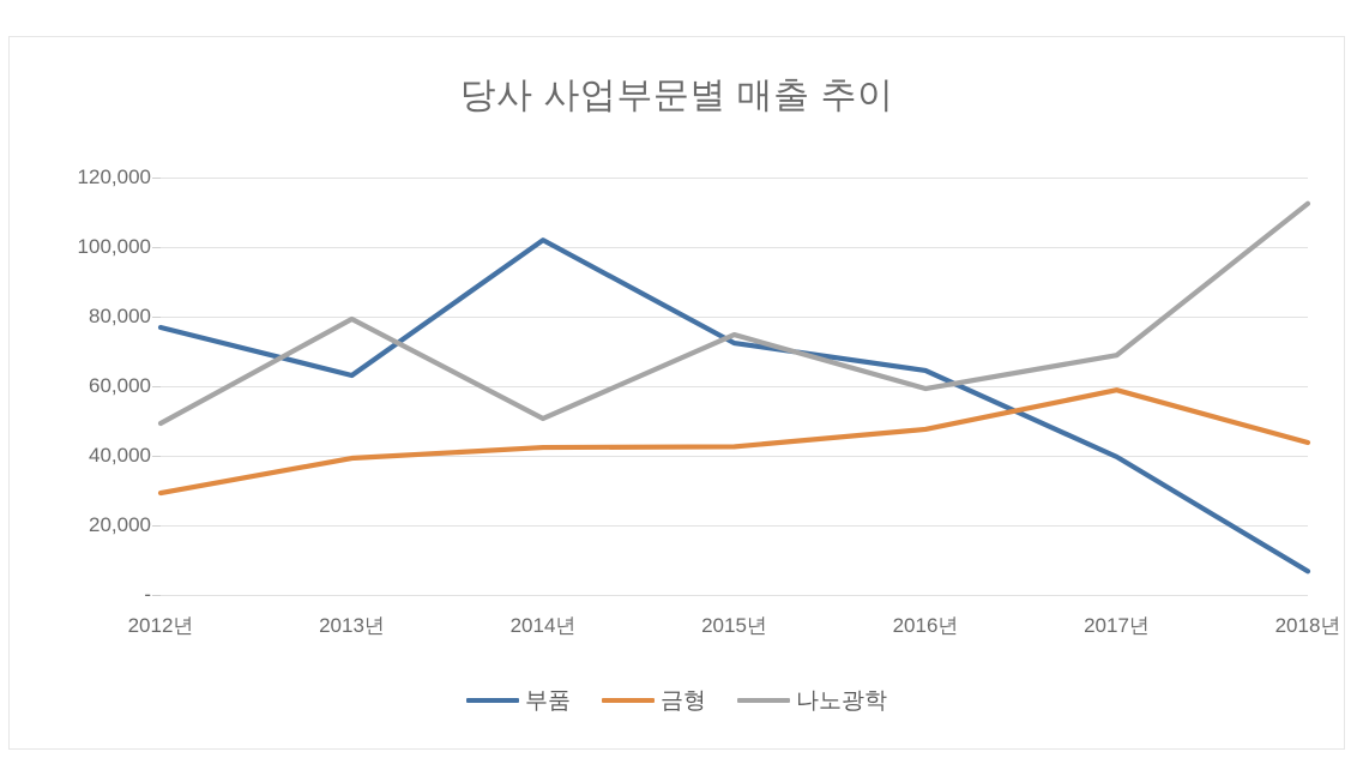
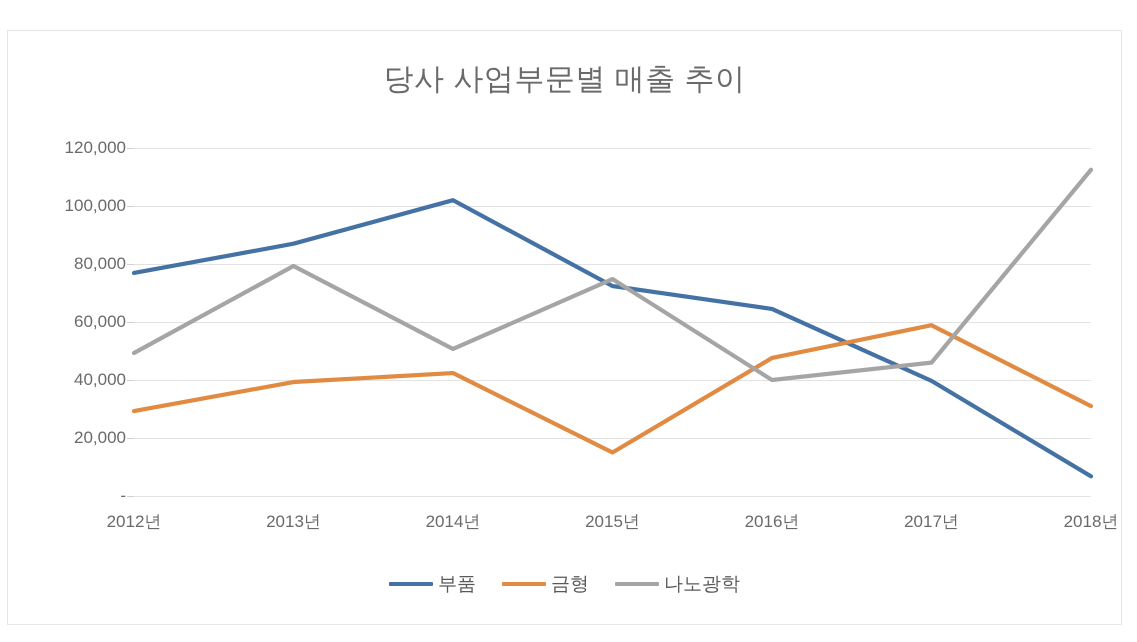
부품/2013년: 63000 -> 87000
금형/2015년: 43000 -> 15000
나노광학/2016년: 59000 -> 40000
나노광학/2017년: 69000 -> 46000
금형/2018년: 44000 -> 31000
